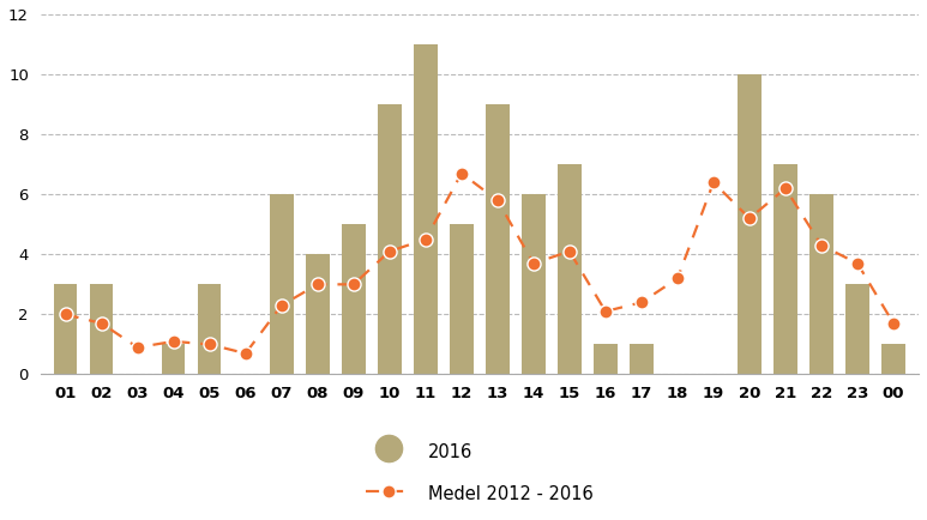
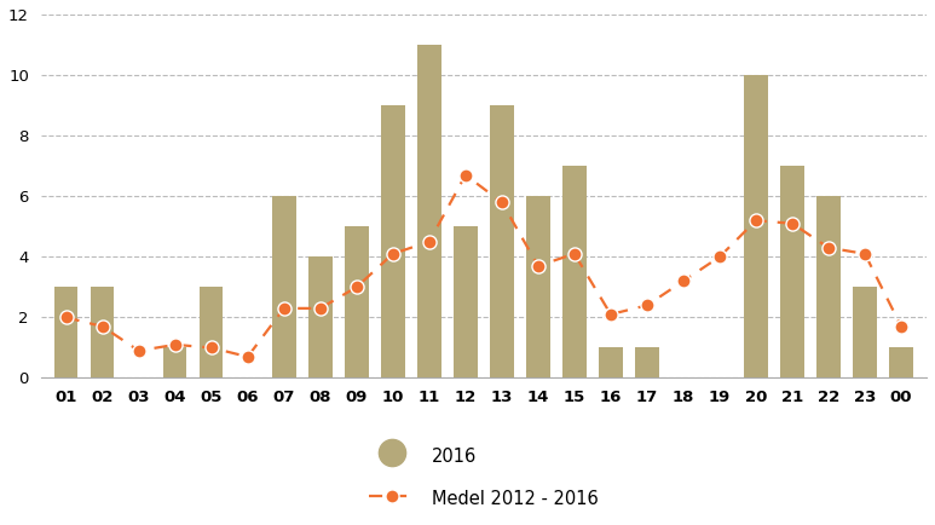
Medel 2012 - 2016/08: 3.0 -> 2.3
Medel 2012 - 2016/19: 6.4 -> 4.0
Medel 2012 - 2016/21: 6.2 -> 5.1
Medel 2012 - 2016/23: 3.7 -> 4.1
